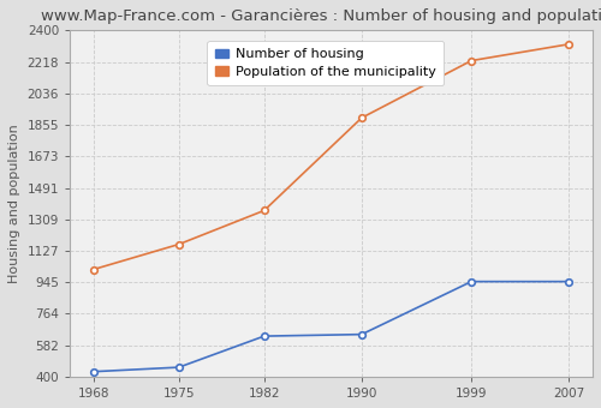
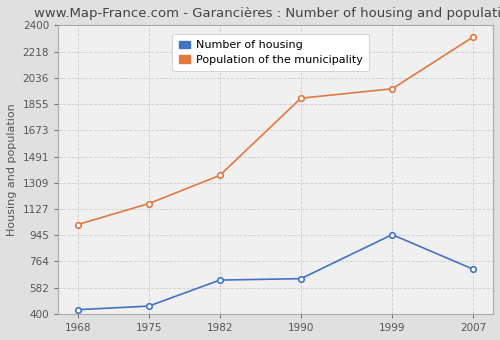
Population of the municipality/1999: 2220 -> 1960
Number of housing/2007: 950 -> 710
